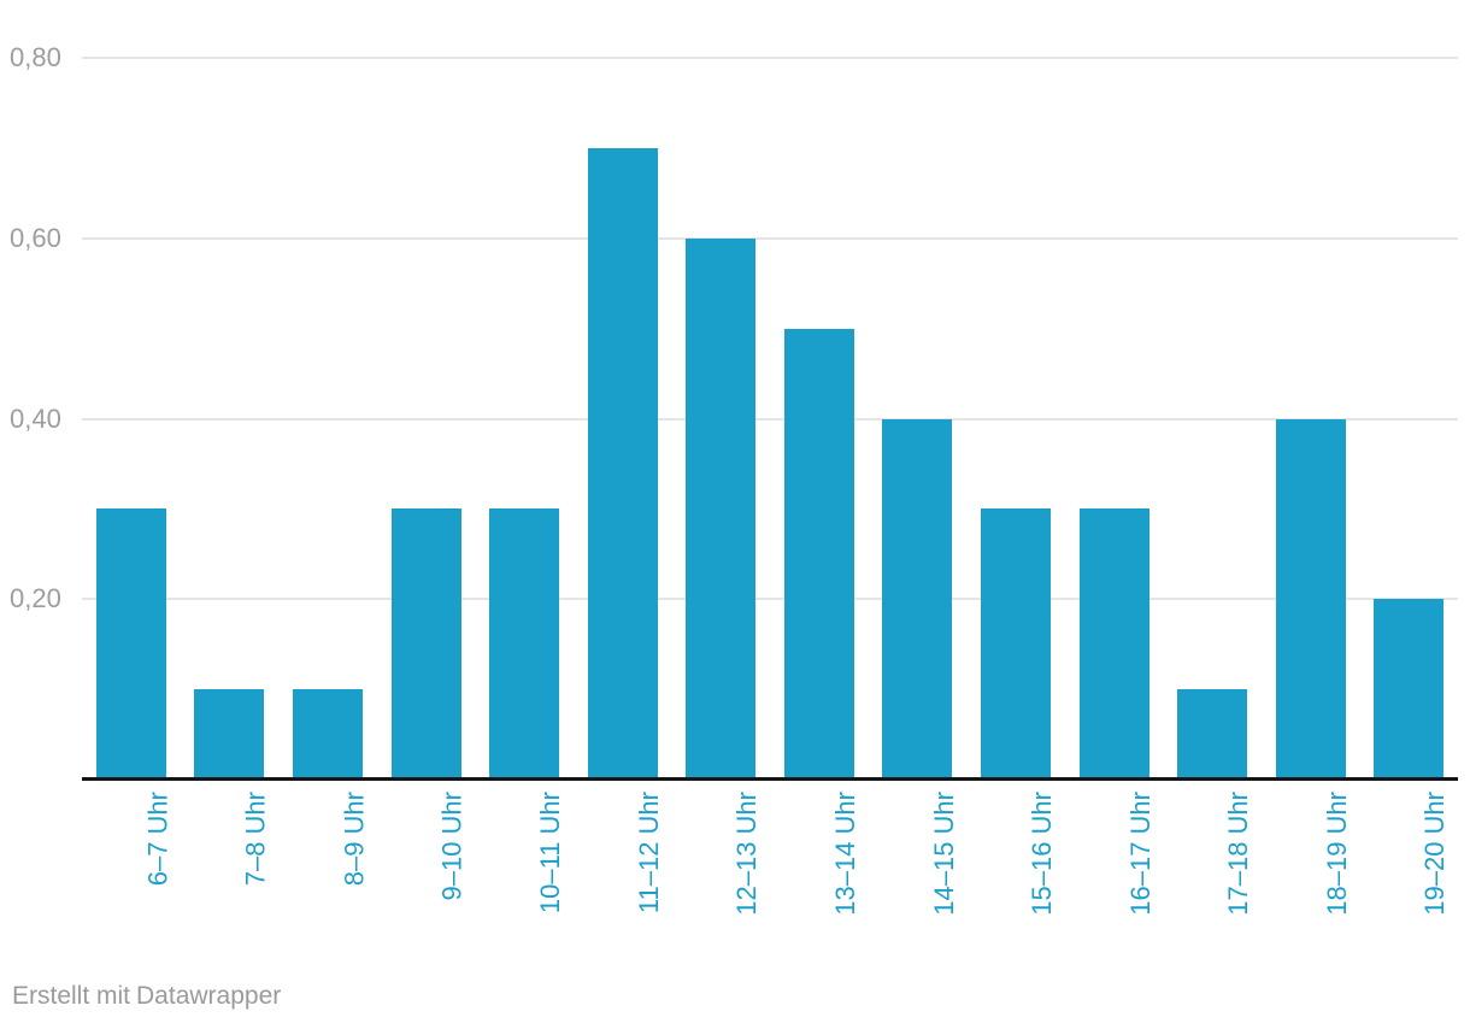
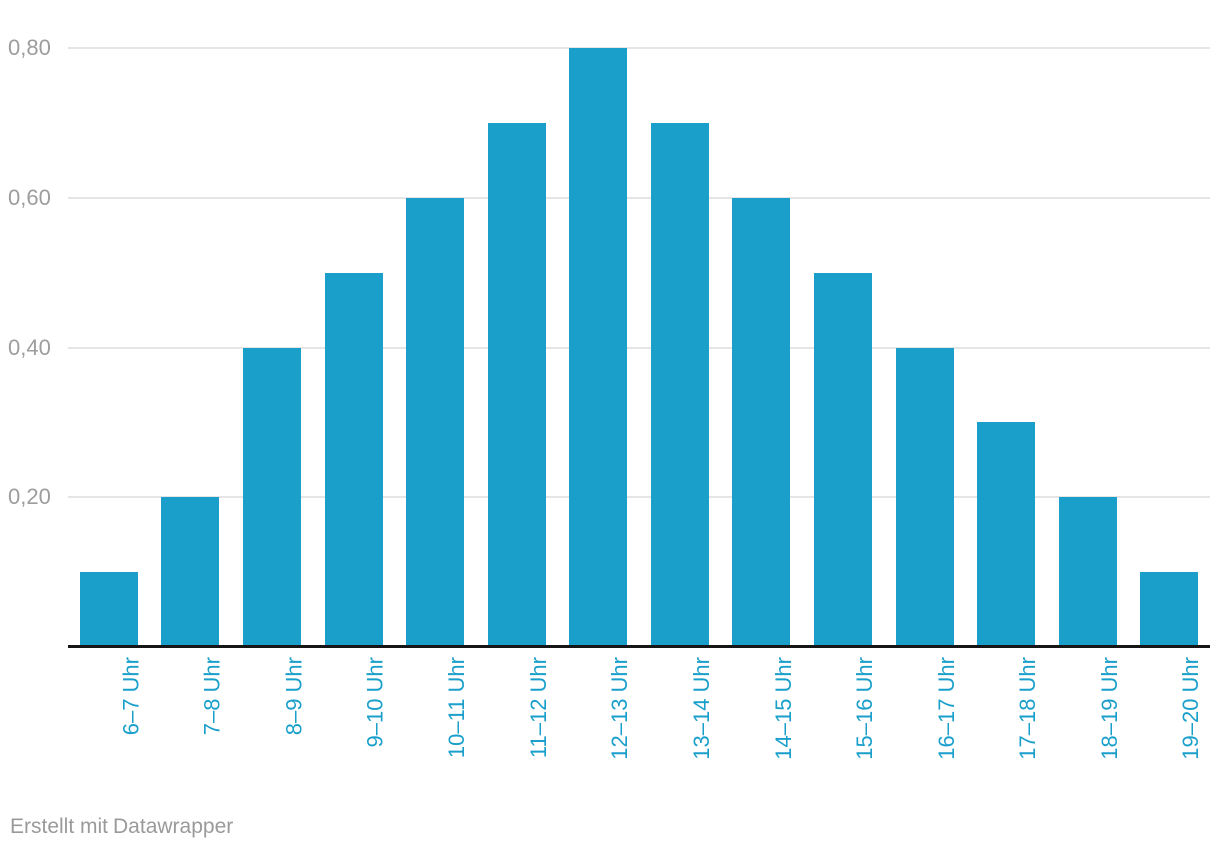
6–7 Uhr: 0,3 -> 0,1
7–8 Uhr: 0,1 -> 0,2
8–9 Uhr: 0,1 -> 0,4
9–10 Uhr: 0,3 -> 0,5
10–11 Uhr: 0,3 -> 0,6
12–13 Uhr: 0,6 -> 0,8
13–14 Uhr: 0,5 -> 0,7
14–15 Uhr: 0,4 -> 0,6
15–16 Uhr: 0,3 -> 0,5
16–17 Uhr: 0,3 -> 0,4
17–18 Uhr: 0,1 -> 0,3
18–19 Uhr: 0,4 -> 0,2
19–20 Uhr: 0,2 -> 0,1
